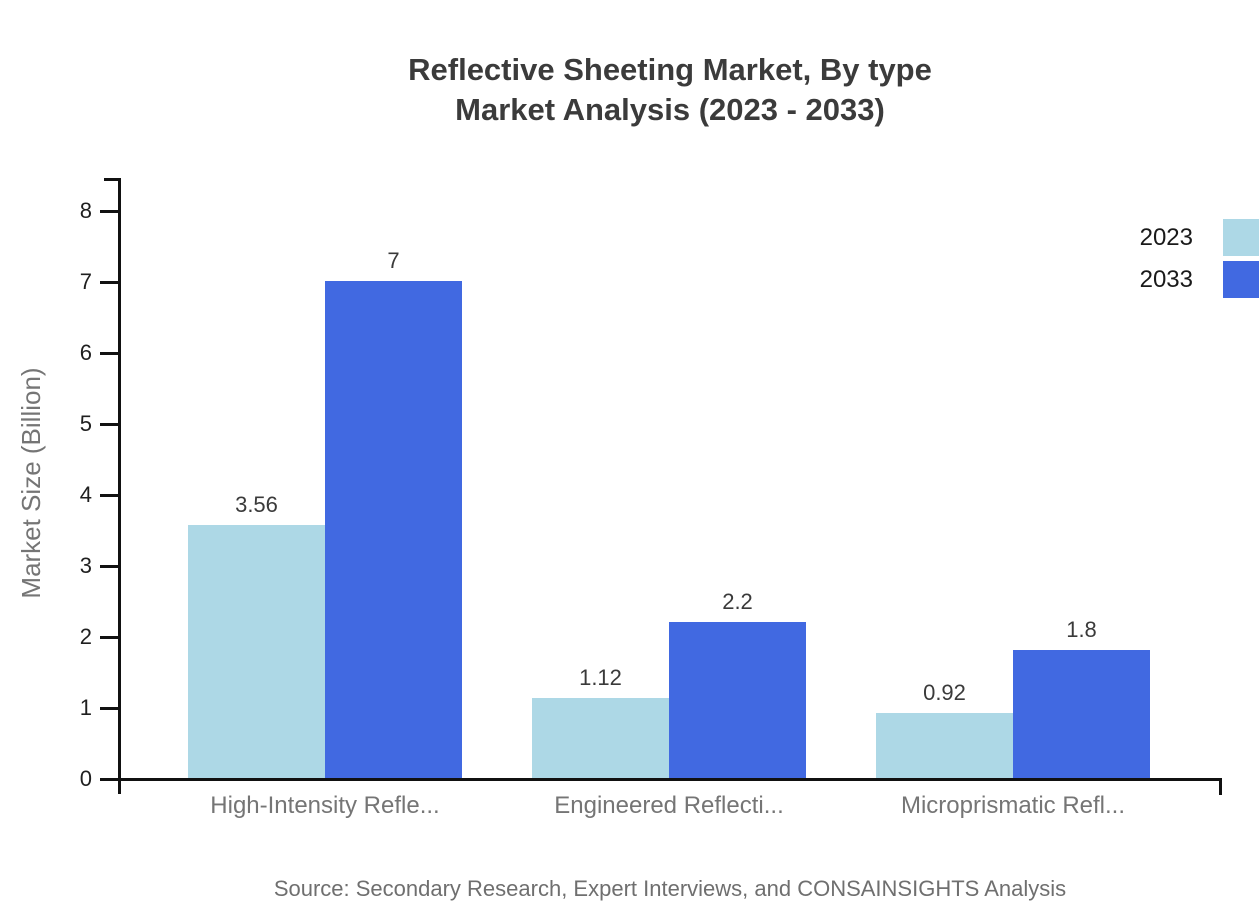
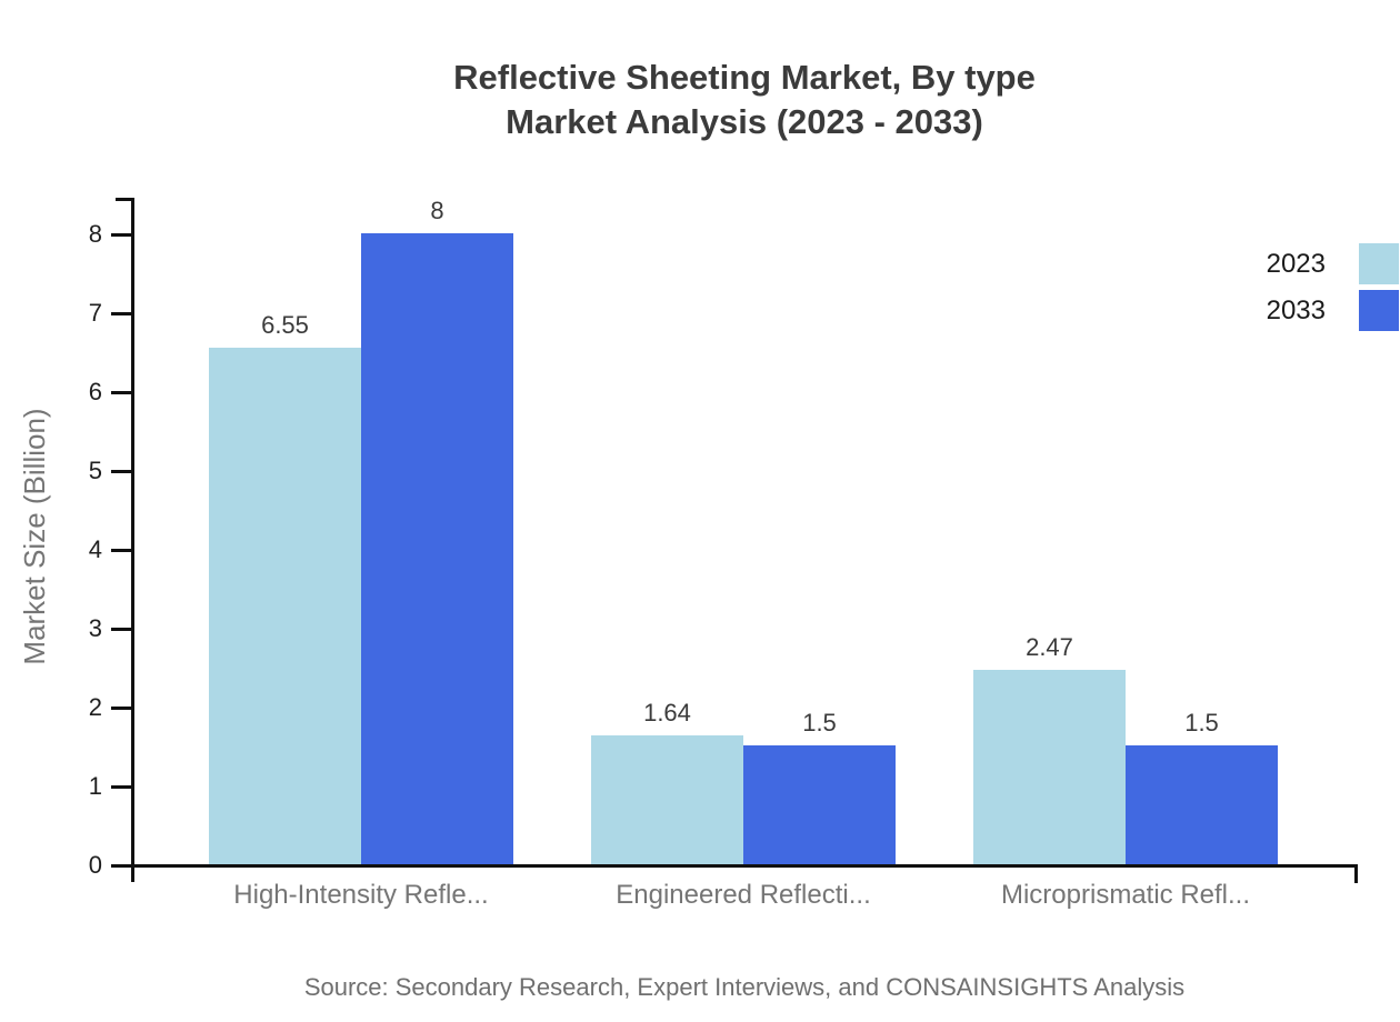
2023/High-Intensity Refle...: 3.56 -> 6.55
2033/High-Intensity Refle...: 7 -> 8
2023/Engineered Reflecti...: 1.12 -> 1.64
2033/Engineered Reflecti...: 2.2 -> 1.5
2023/Microprismatic Refl...: 0.92 -> 2.47
2033/Microprismatic Refl...: 1.8 -> 1.5
